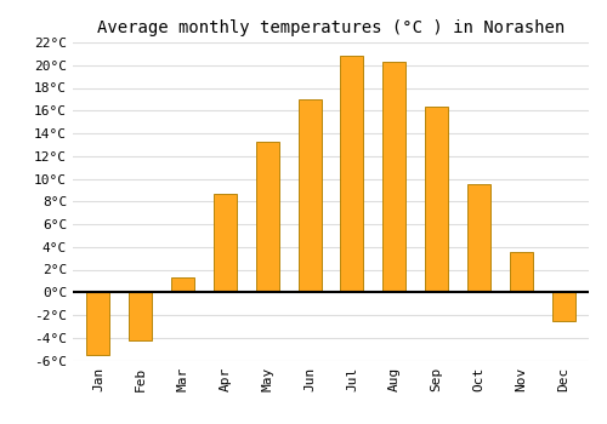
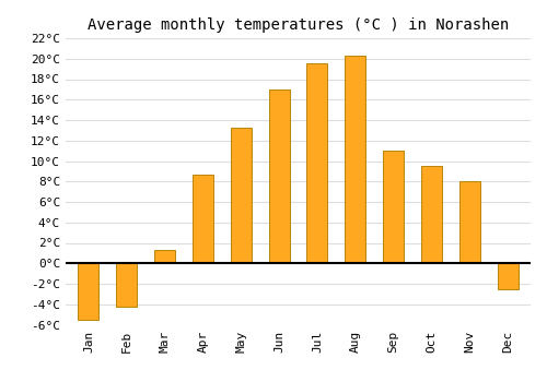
Jul: 20.8°C -> 19.6°C
Sep: 16.3°C -> 11.0°C
Nov: 3.5°C -> 8.0°C
